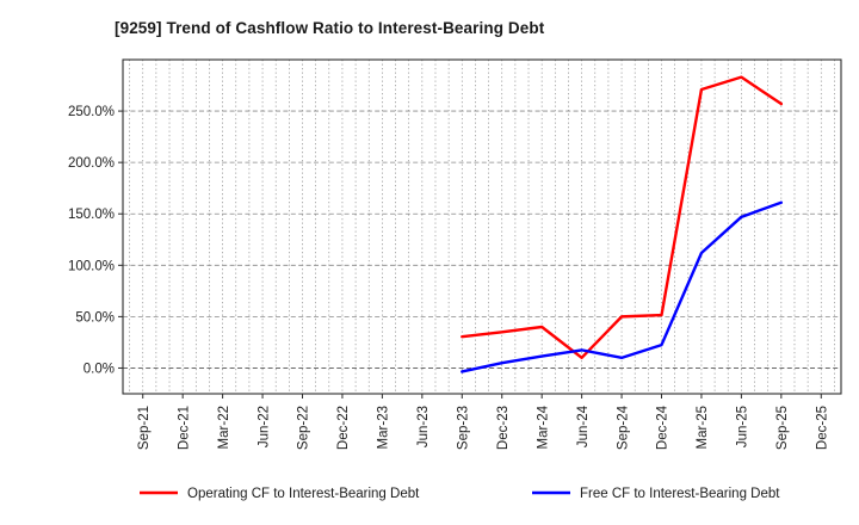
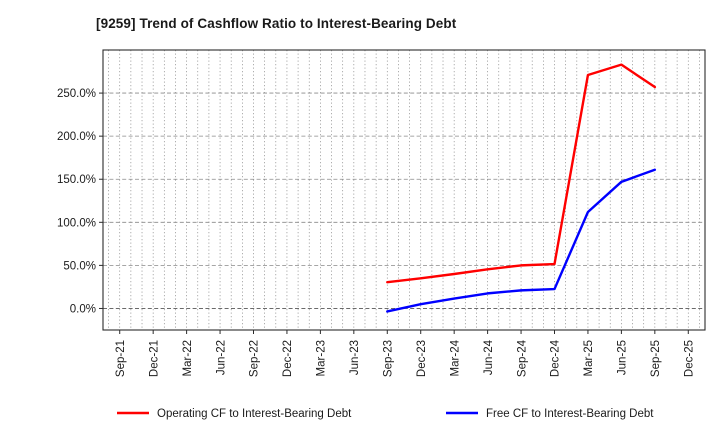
Operating CF to Interest-Bearing Debt/Jun-24: 10% -> 50%
Free CF to Interest-Bearing Debt/Sep-24: 10% -> 20%
